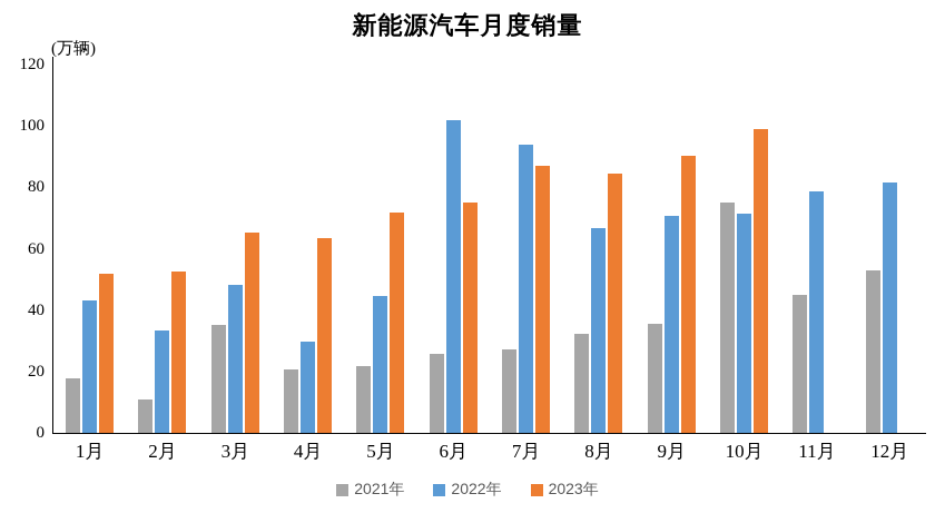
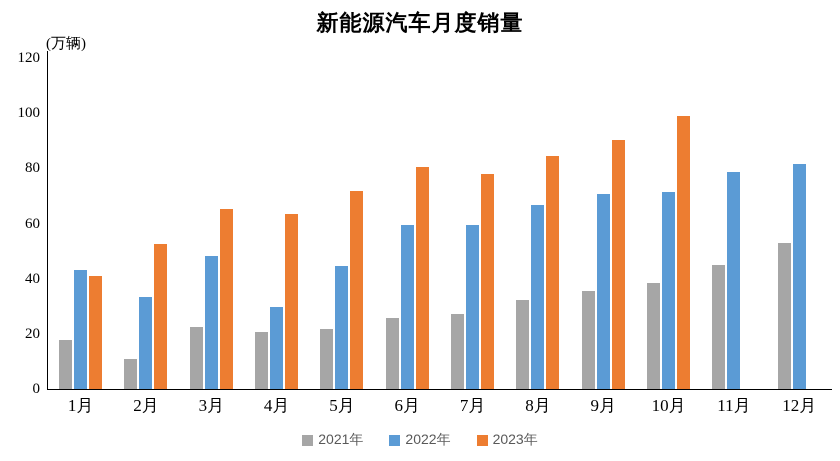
2023年/1月: 52 -> 41
2021年/3月: 35 -> 23
2022年/6月: 102 -> 60
2023年/6月: 75 -> 81
2022年/7月: 94 -> 59
2023年/7月: 87 -> 78
2021年/10月: 75 -> 38
